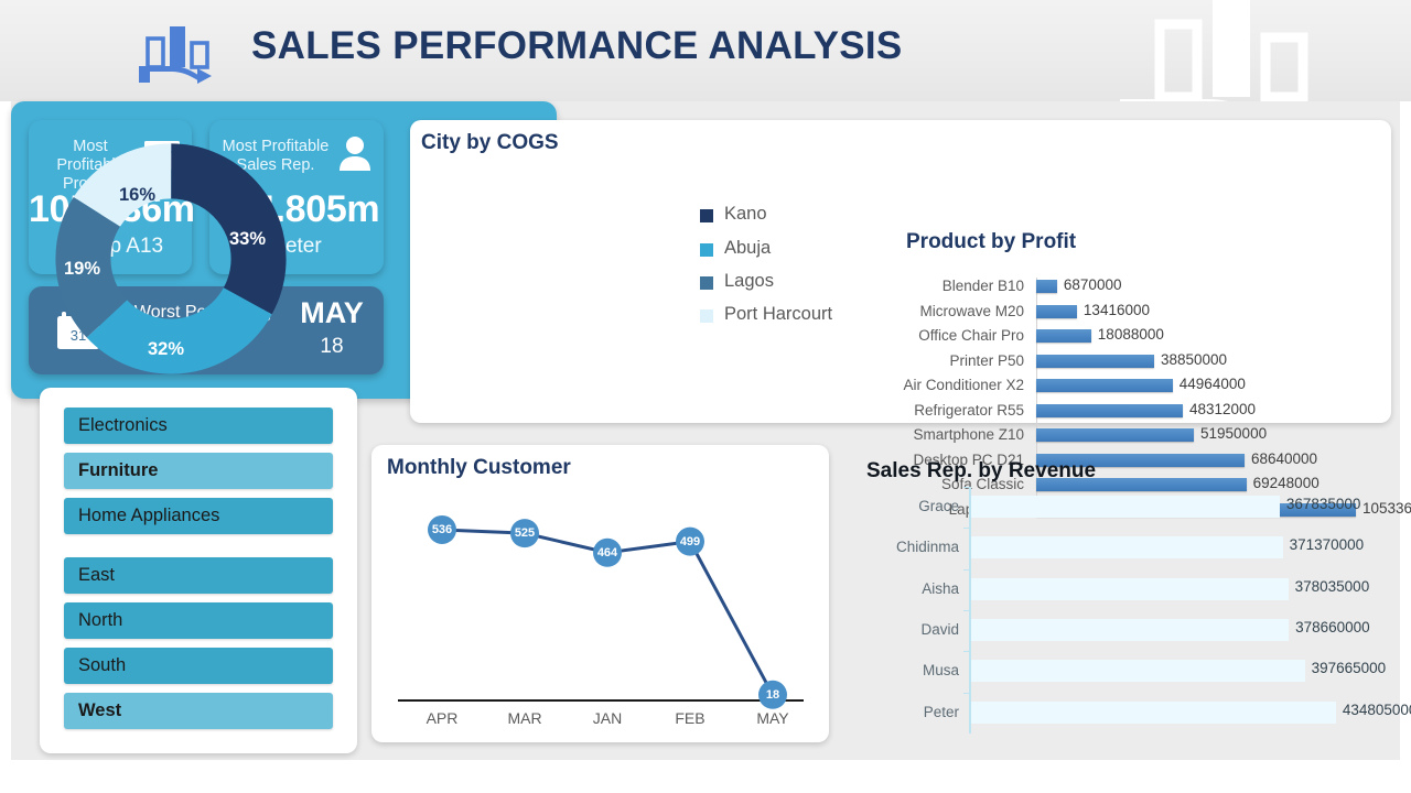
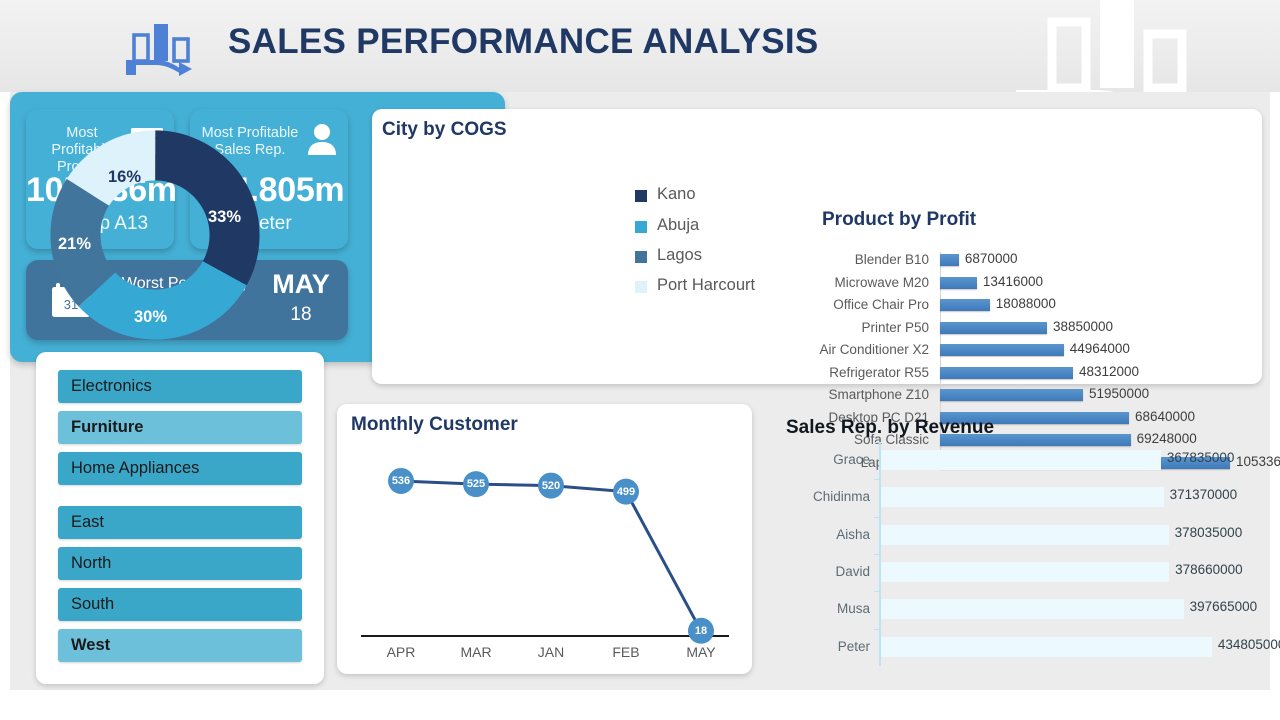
City by COGS/Abuja: 32% -> 30%
City by COGS/Lagos: 19% -> 21%
Monthly Customer/JAN: 464 -> 520
